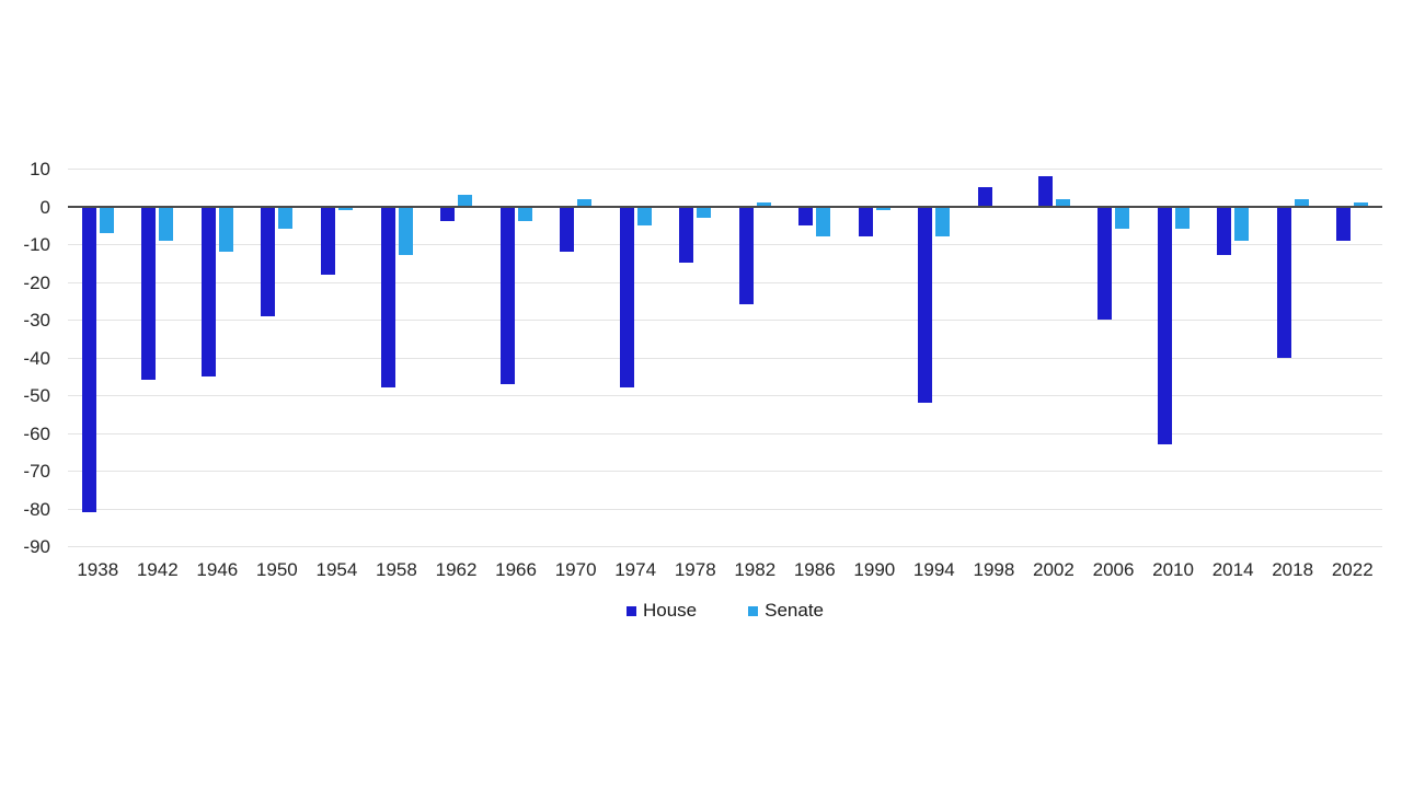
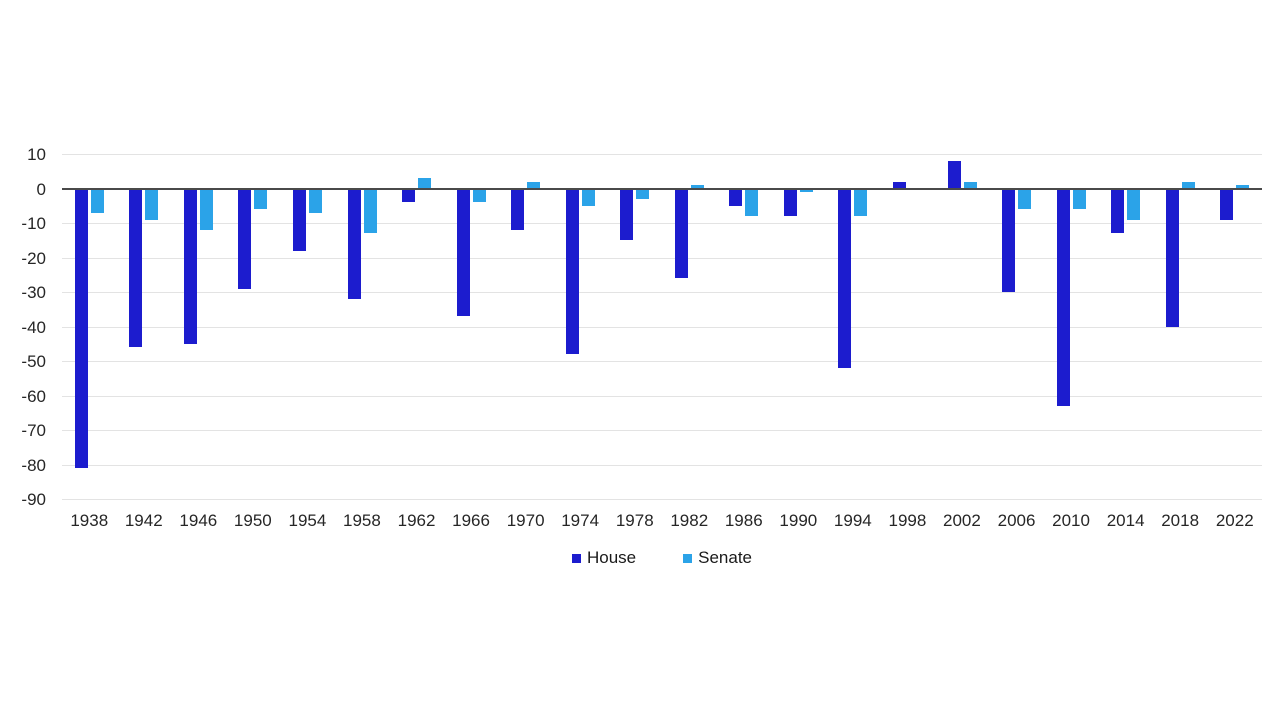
Senate/1954: -1 -> -7
House/1958: -48 -> -32
House/1966: -47 -> -37
House/1998: 5 -> 2
